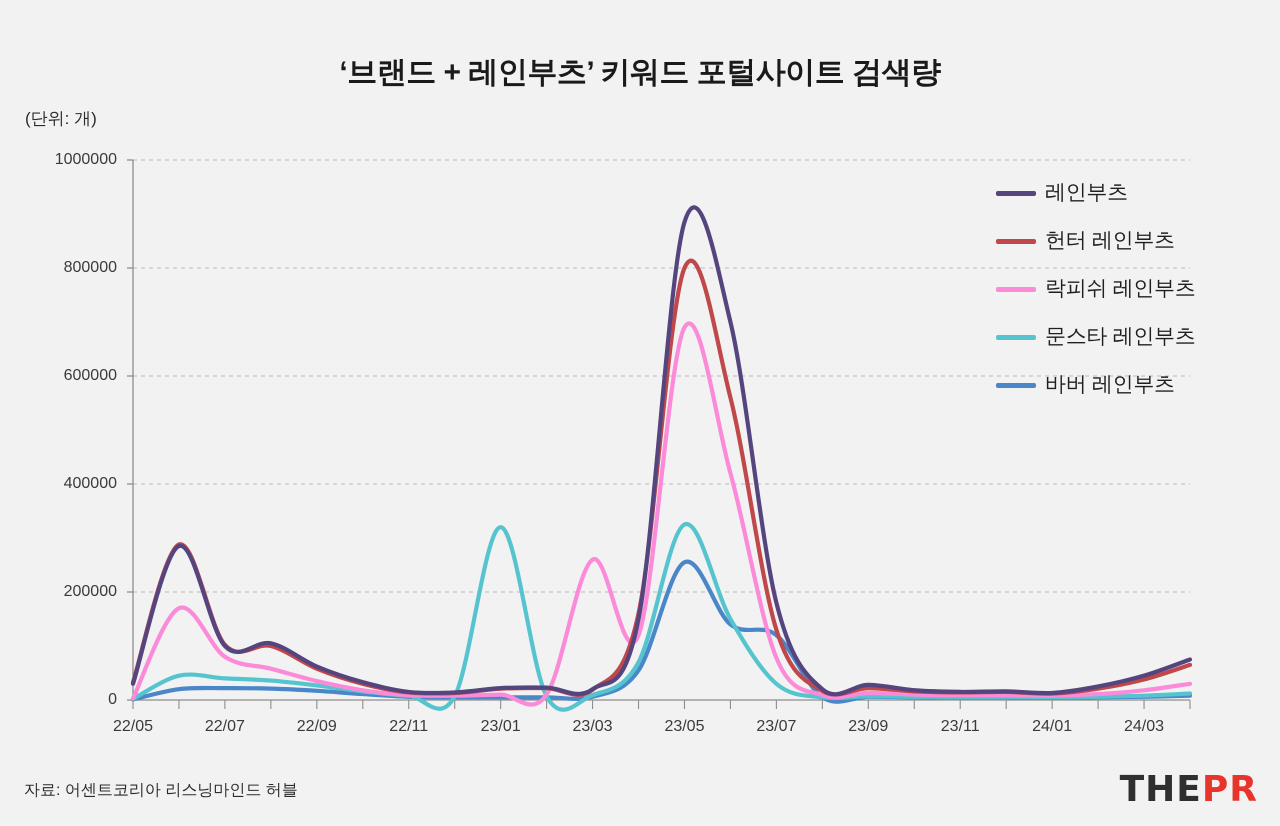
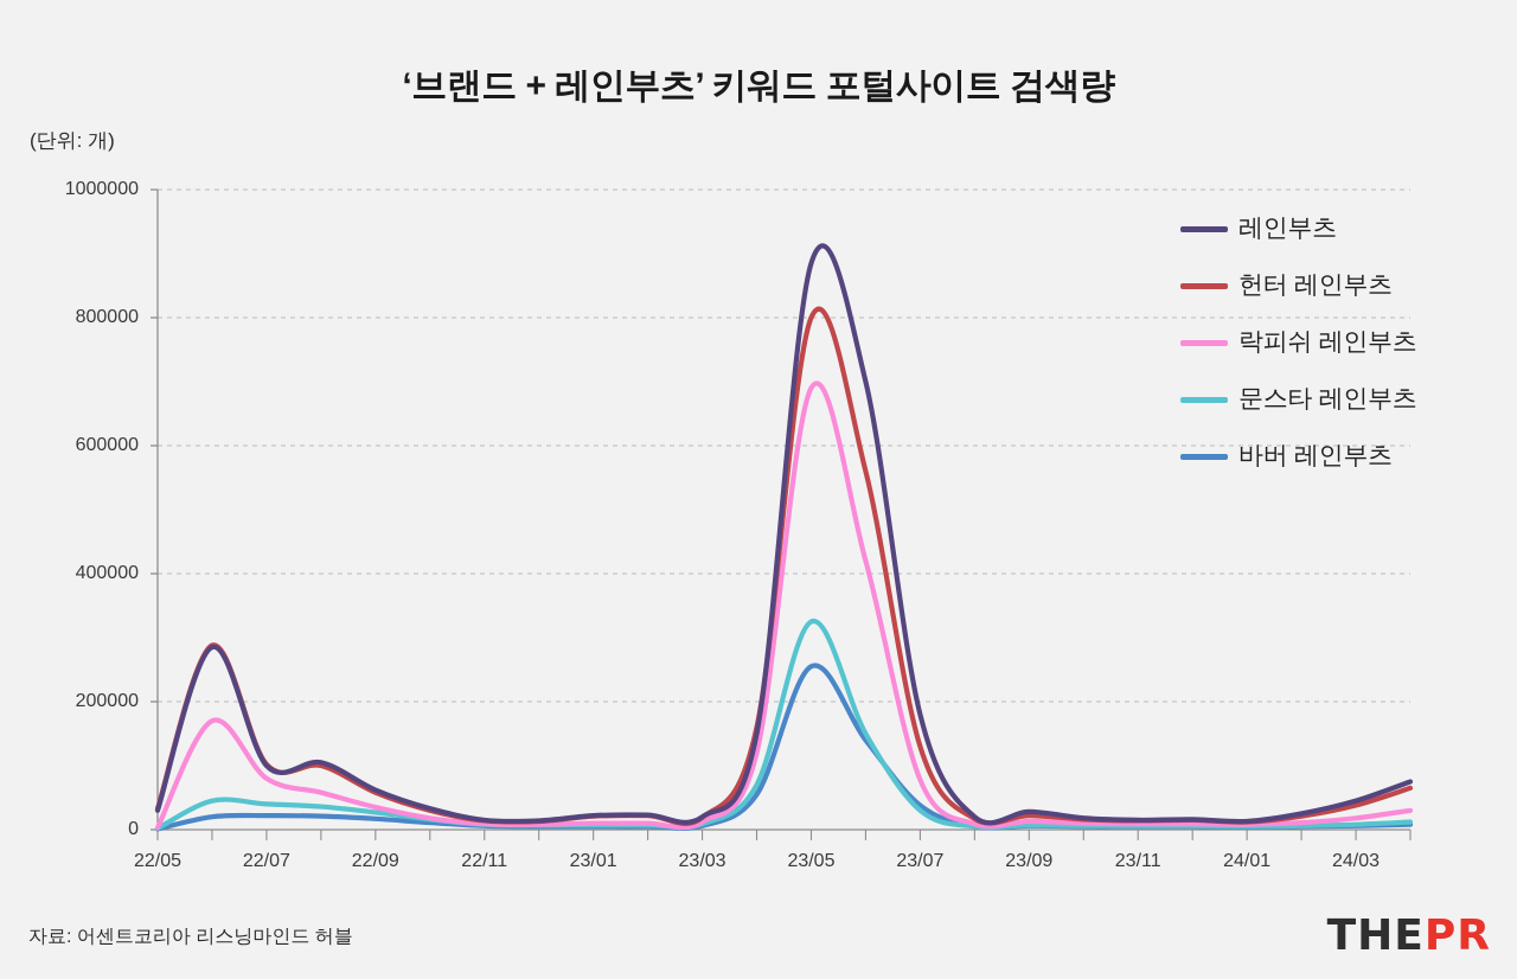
문스타 레인부츠/23/01: 320000 -> 10000
락피쉬 레인부츠/23/03: 260000 -> 10000
바버 레인부츠/23/07: 120000 -> 40000
